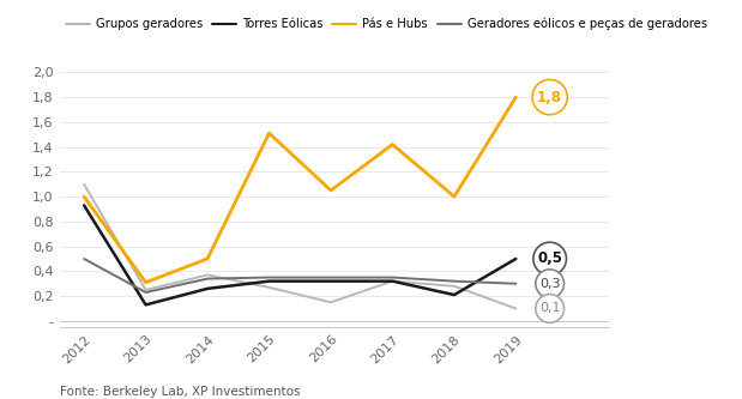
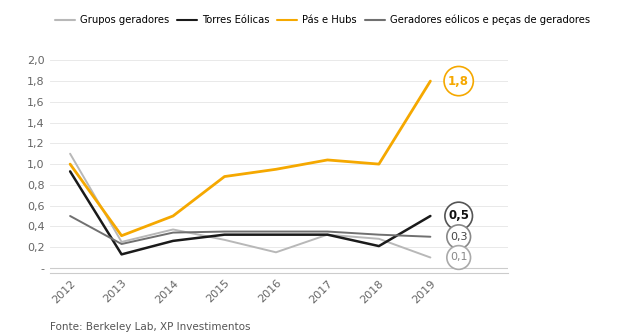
Pás e Hubs/2015: 1,51 -> 0,88
Pás e Hubs/2016: 1,05 -> 0,95
Pás e Hubs/2017: 1,42 -> 1,04
